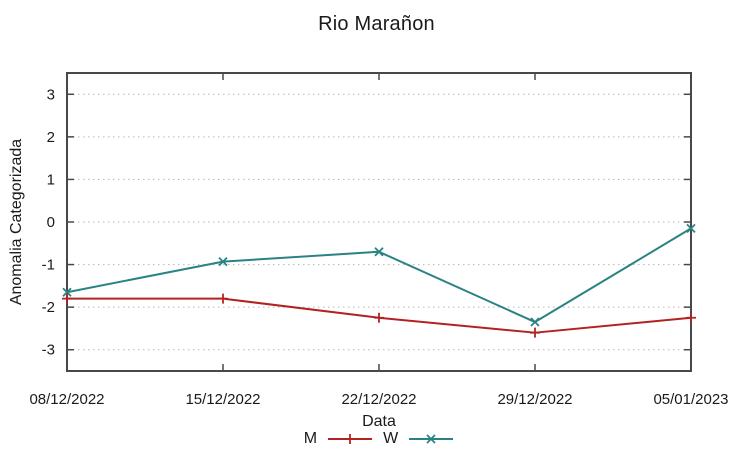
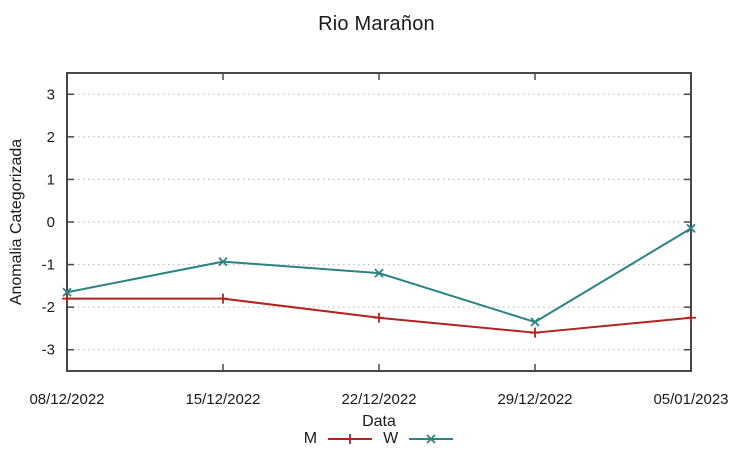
W/22/12/2022: -0.7 -> -1.2
